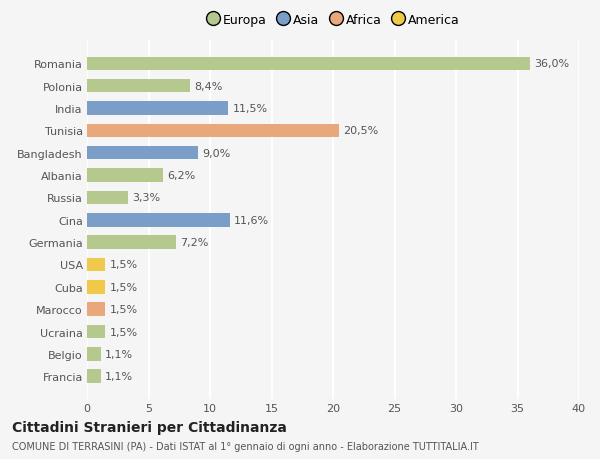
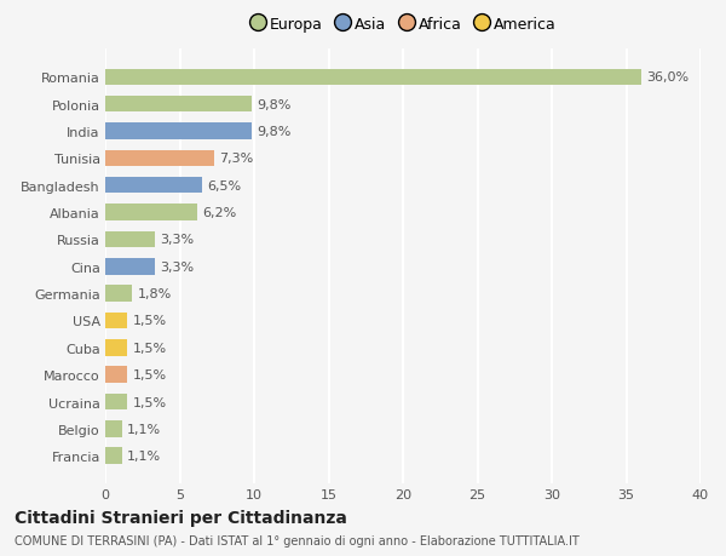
Polonia: 8,4% -> 9,8%
India: 11,5% -> 9,8%
Tunisia: 20,5% -> 7,3%
Bangladesh: 9,0% -> 6,5%
Cina: 11,6% -> 3,3%
Germania: 7,2% -> 1,8%
